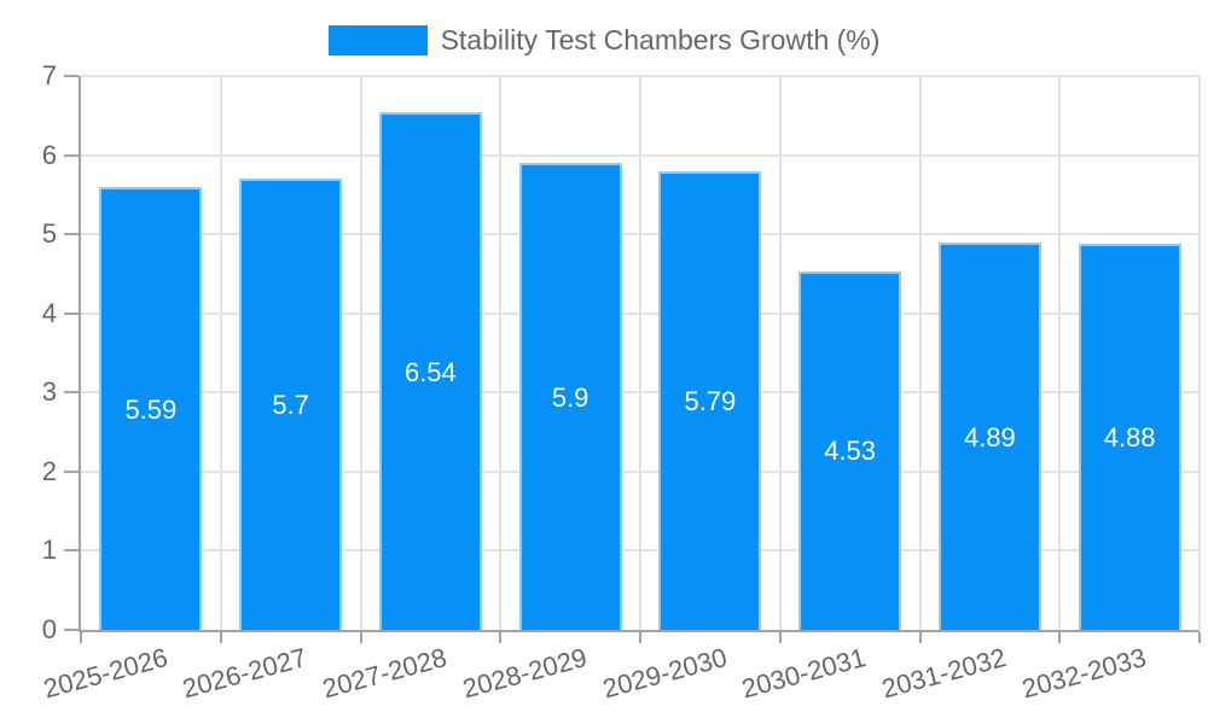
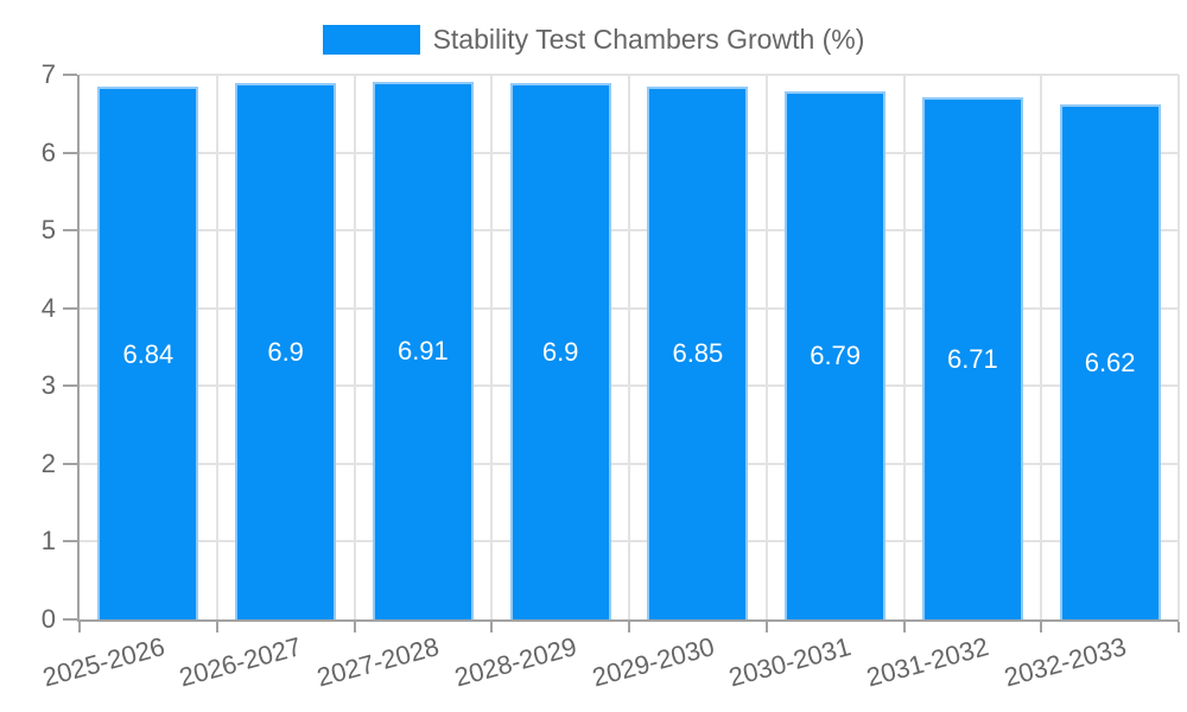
2025-2026: 5.59 -> 6.84
2026-2027: 5.7 -> 6.9
2027-2028: 6.54 -> 6.91
2028-2029: 5.9 -> 6.9
2029-2030: 5.79 -> 6.85
2030-2031: 4.53 -> 6.79
2031-2032: 4.89 -> 6.71
2032-2033: 4.88 -> 6.62
